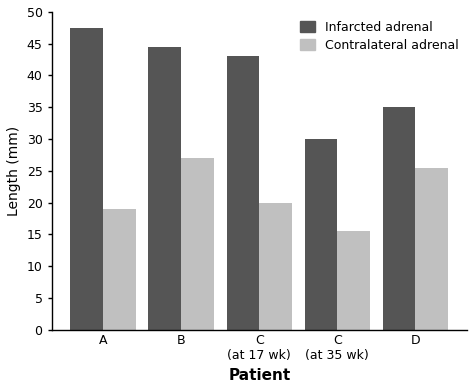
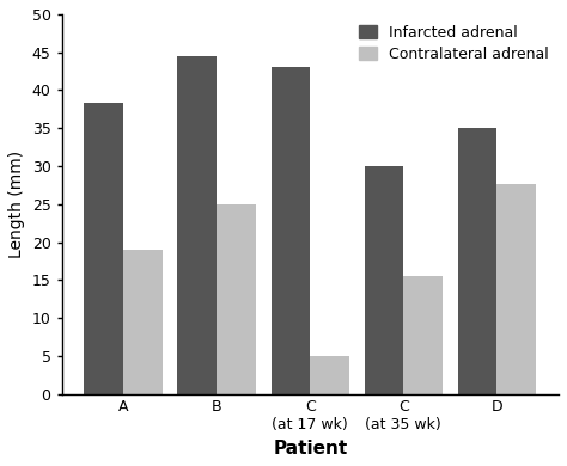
Infarcted adrenal/A: 47.5 -> 38.4
Contralateral adrenal/B: 27.0 -> 25.0
Contralateral adrenal/C (at 17 wk): 20.0 -> 5.0
Contralateral adrenal/D: 25.5 -> 27.6
